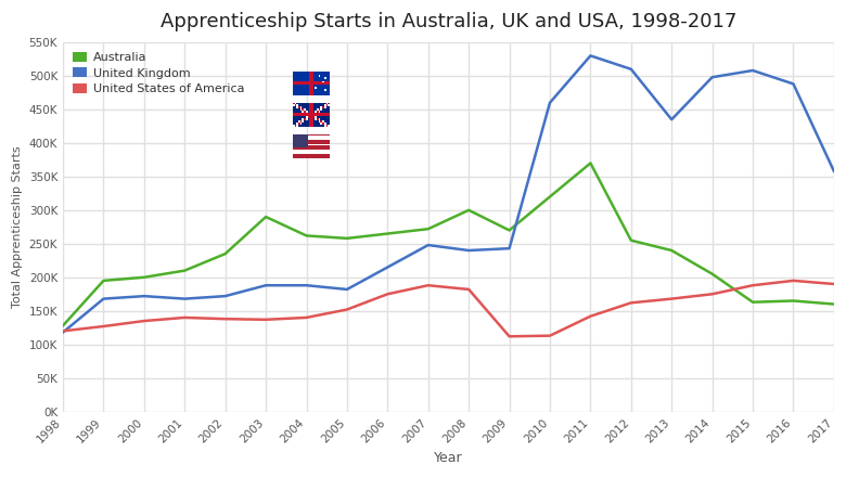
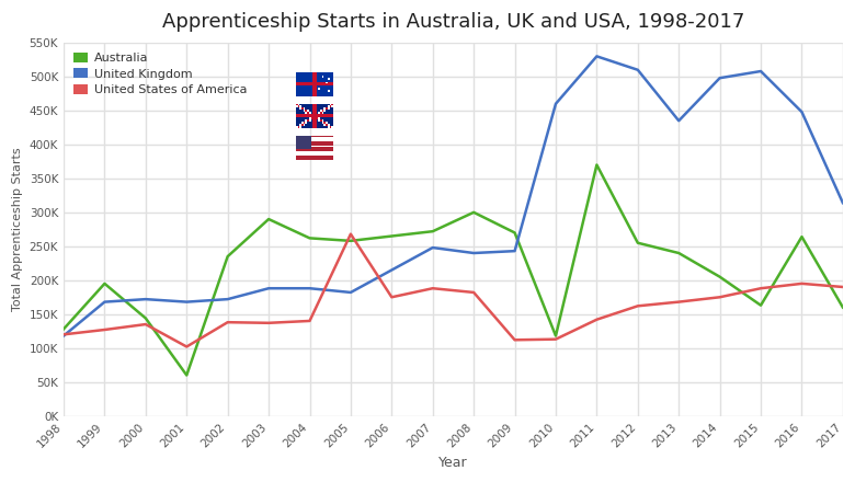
Australia/2000: 200K -> 144K
Australia/2001: 210K -> 60K
United States of America/2001: 140K -> 102K
United States of America/2005: 152K -> 268K
Australia/2010: 320K -> 118K
Australia/2016: 165K -> 264K
United Kingdom/2016: 488K -> 448K
United Kingdom/2017: 358K -> 314K
